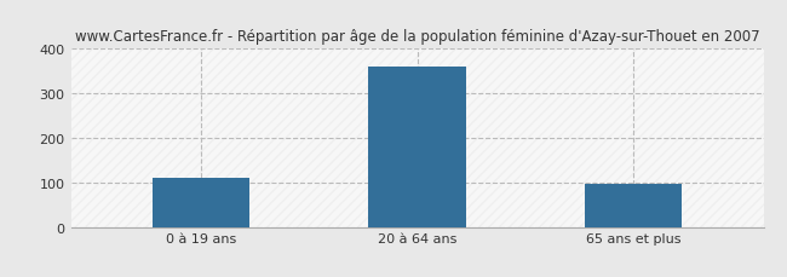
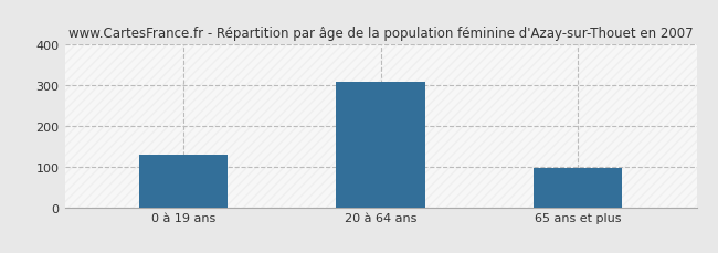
0 à 19 ans: 110 -> 128
20 à 64 ans: 360 -> 308
